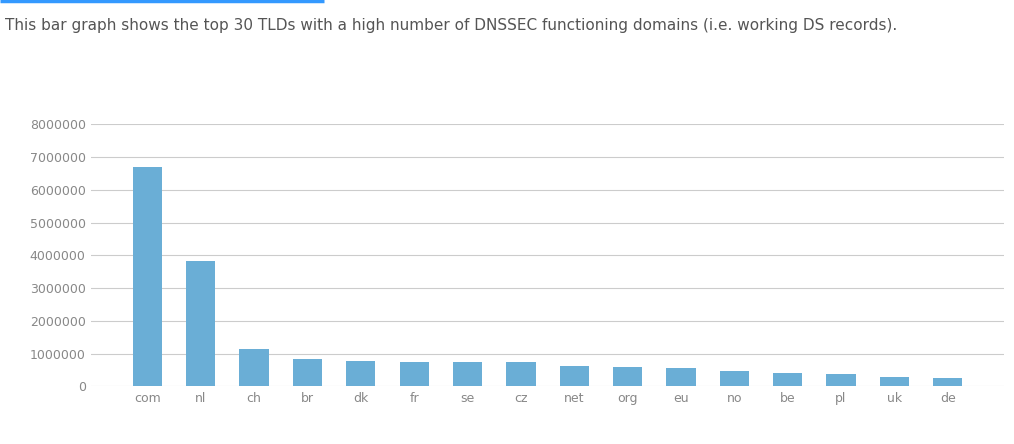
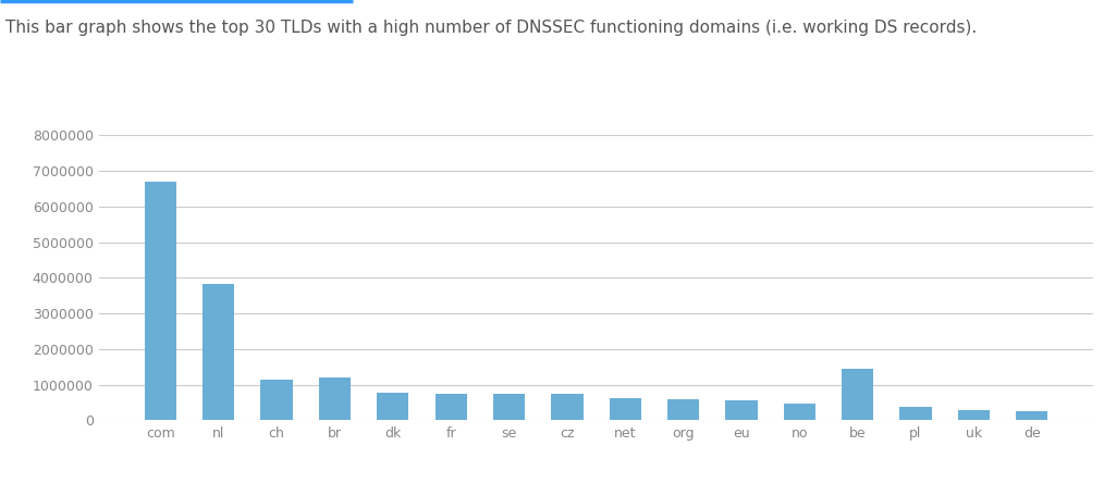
br: 840000 -> 1200000
be: 420000 -> 1450000
